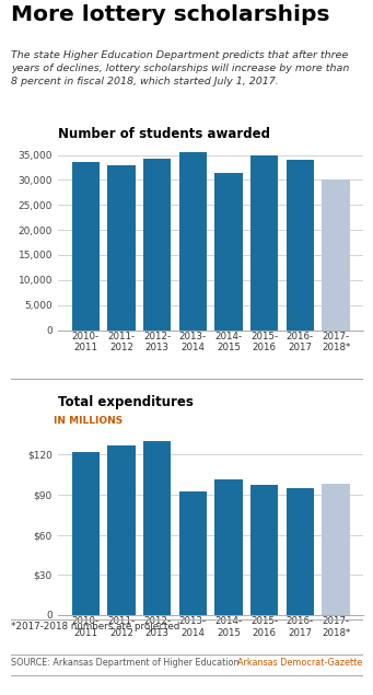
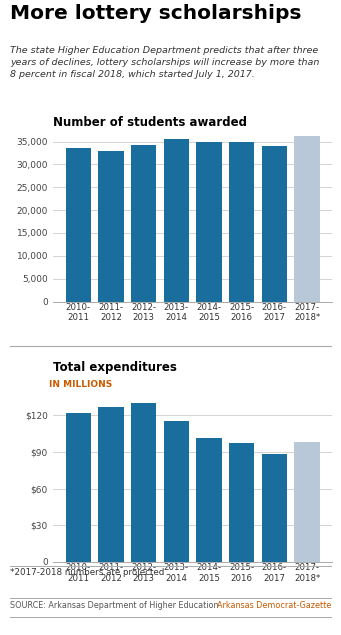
Number of students awarded/2014- 2015: 31,500 -> 35,000
Number of students awarded/2017- 2018*: 30,000 -> 36,200
Total expenditures/2013- 2014: $92 -> $115
Total expenditures/2016- 2017: $95 -> $88
